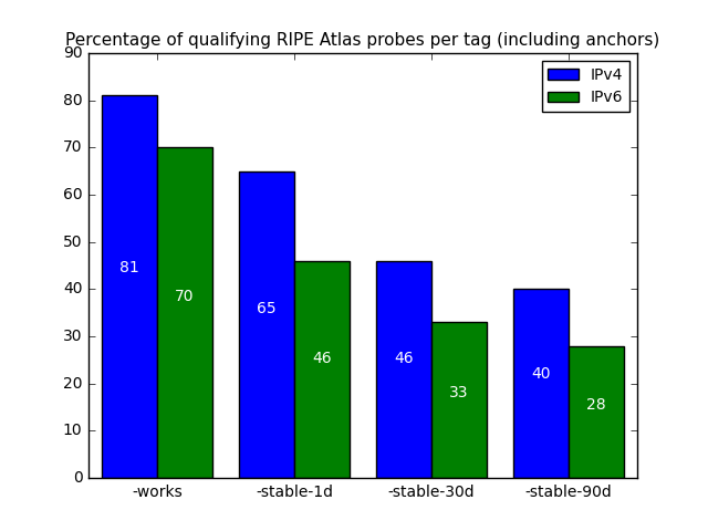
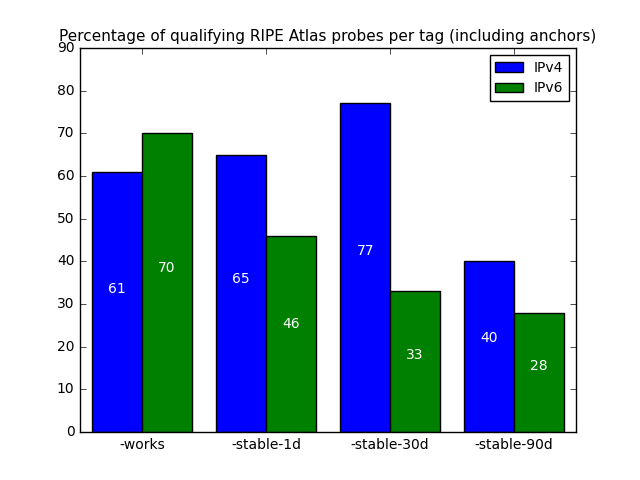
IPv4/-works: 81 -> 61
IPv4/-stable-30d: 46 -> 77
